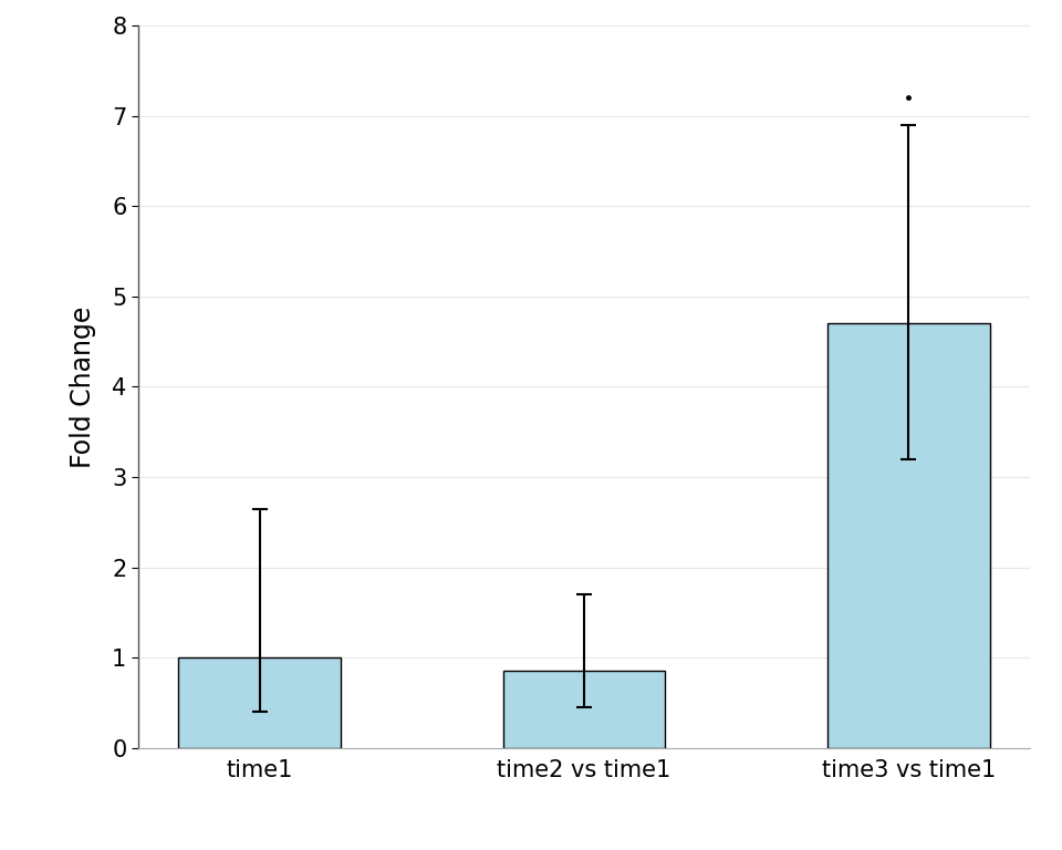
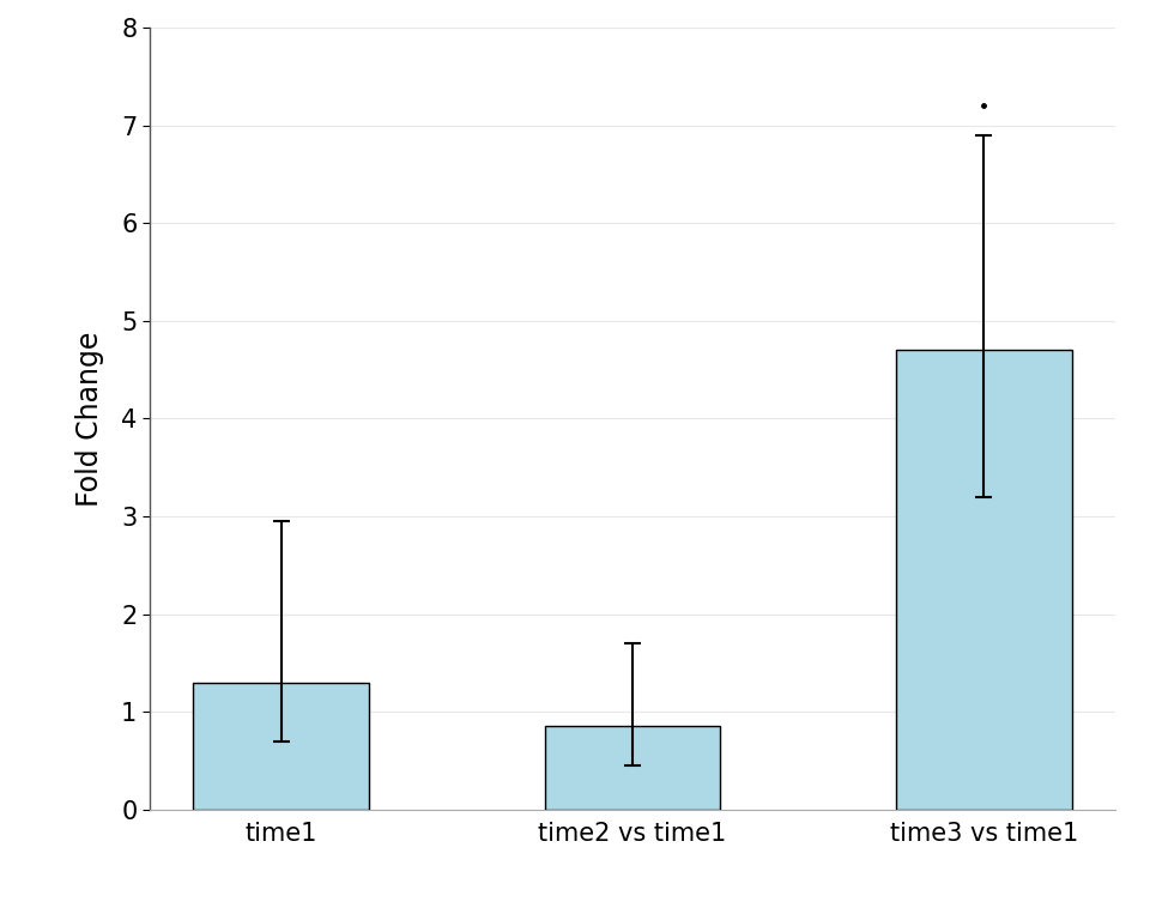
time1: 1.00 -> 1.30
